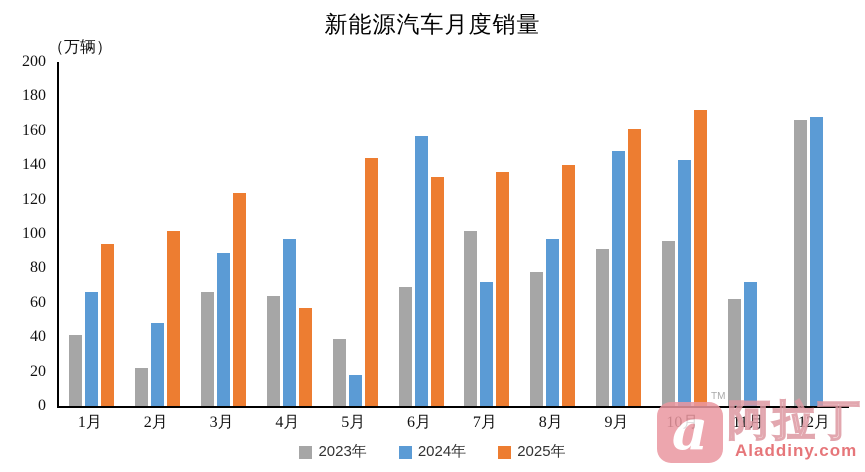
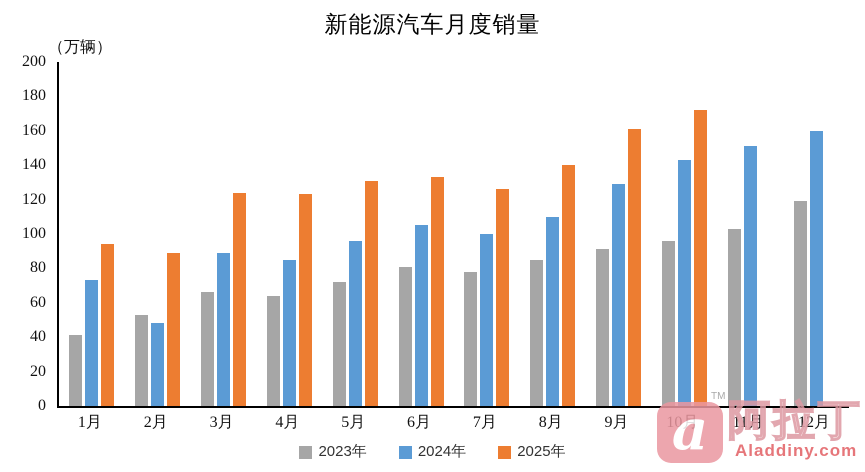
2024年/1月: 66 -> 73
2023年/2月: 22 -> 53
2025年/2月: 102 -> 89
2024年/4月: 97 -> 85
2025年/4月: 57 -> 123
2023年/5月: 39 -> 72
2024年/5月: 18 -> 96
2025年/5月: 144 -> 131
2023年/6月: 69 -> 81
2024年/6月: 157 -> 105
2023年/7月: 102 -> 78
2024年/7月: 72 -> 100
2025年/7月: 136 -> 126
2023年/8月: 78 -> 85
2024年/8月: 97 -> 110
2024年/9月: 148 -> 129
2023年/11月: 62 -> 103
2024年/11月: 72 -> 151
2023年/12月: 166 -> 119
2024年/12月: 168 -> 160
